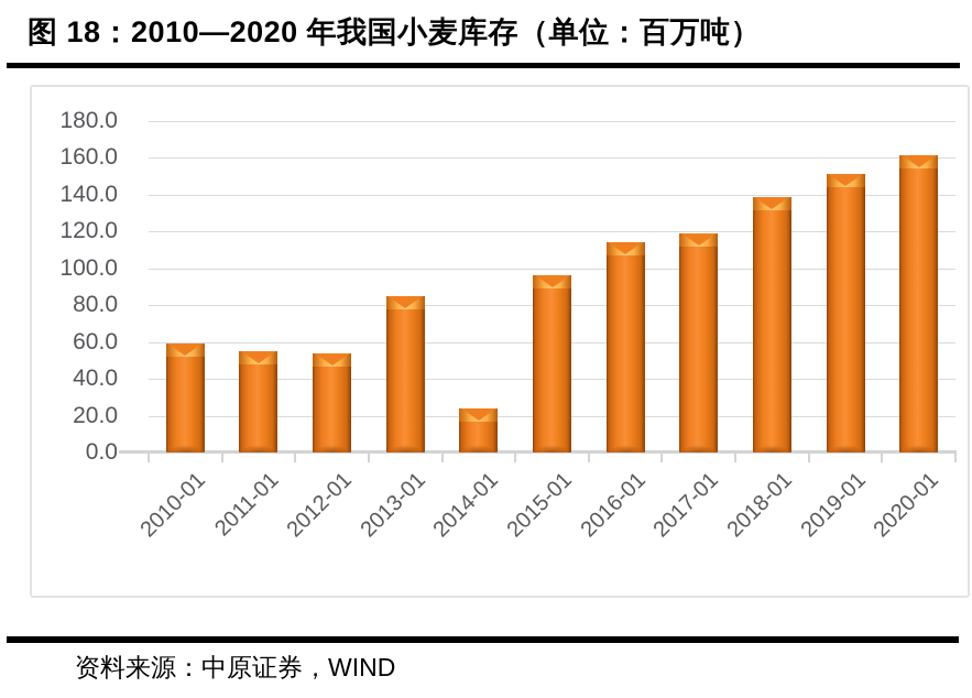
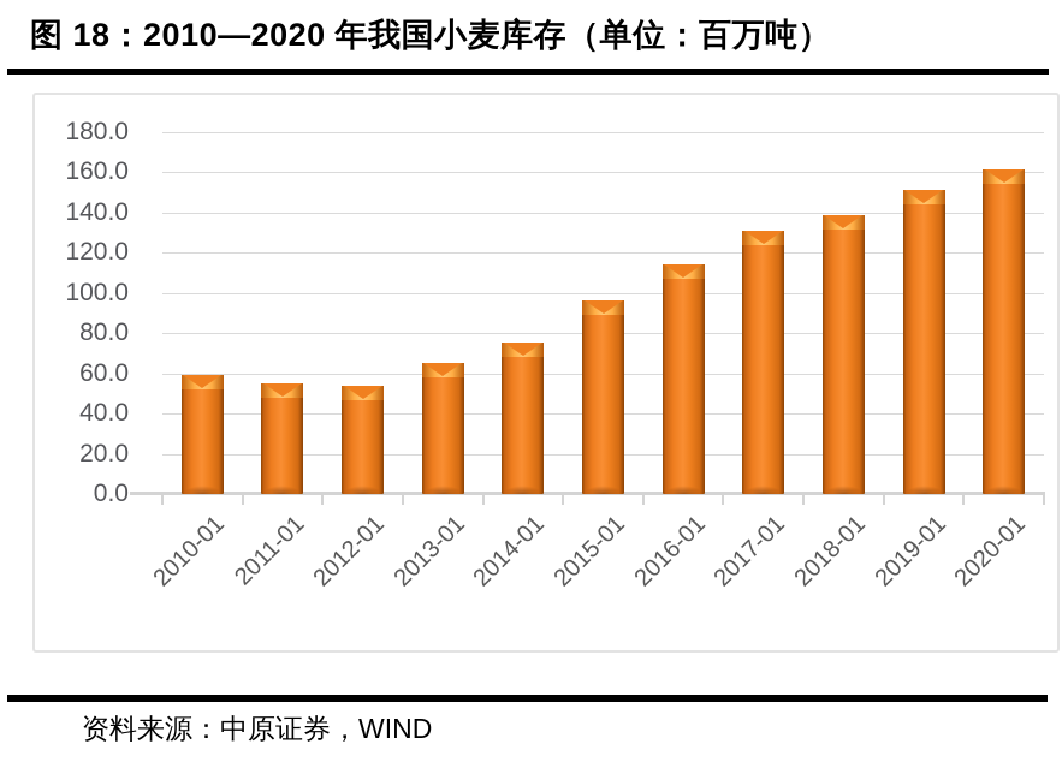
2013-01: 85 -> 65
2014-01: 24 -> 76
2017-01: 119 -> 131
